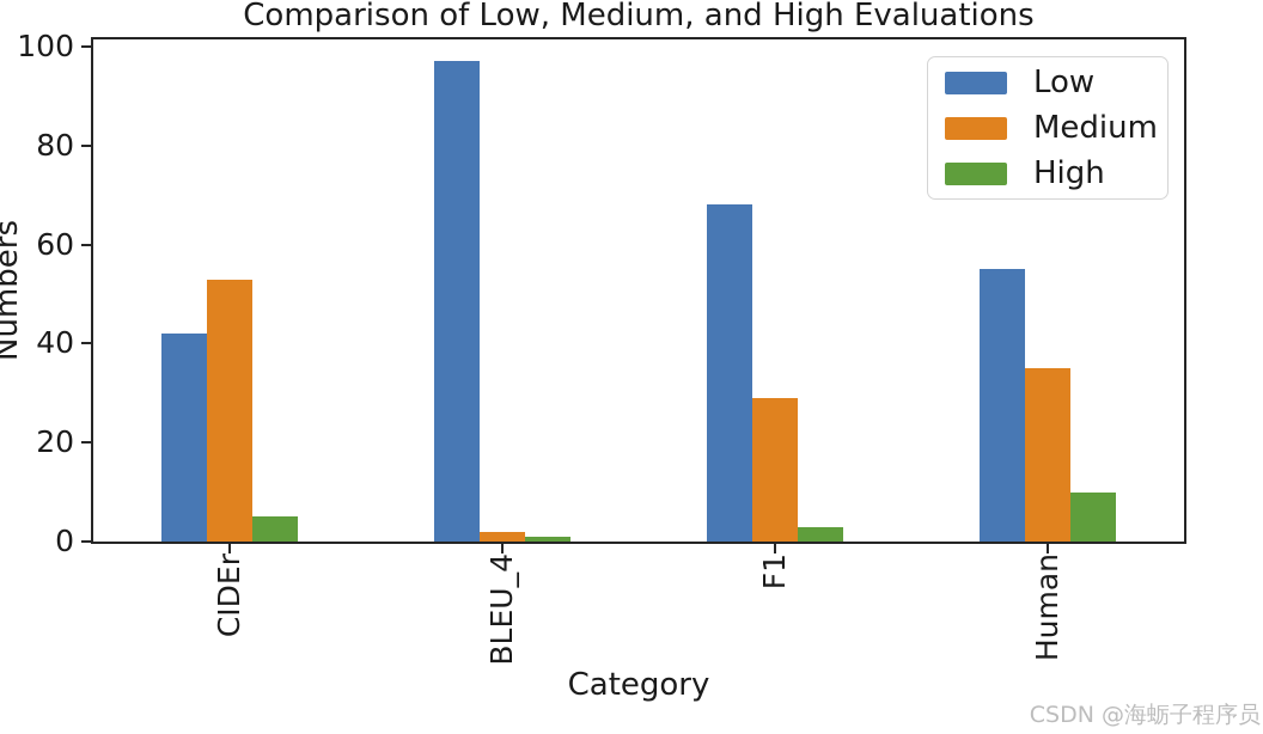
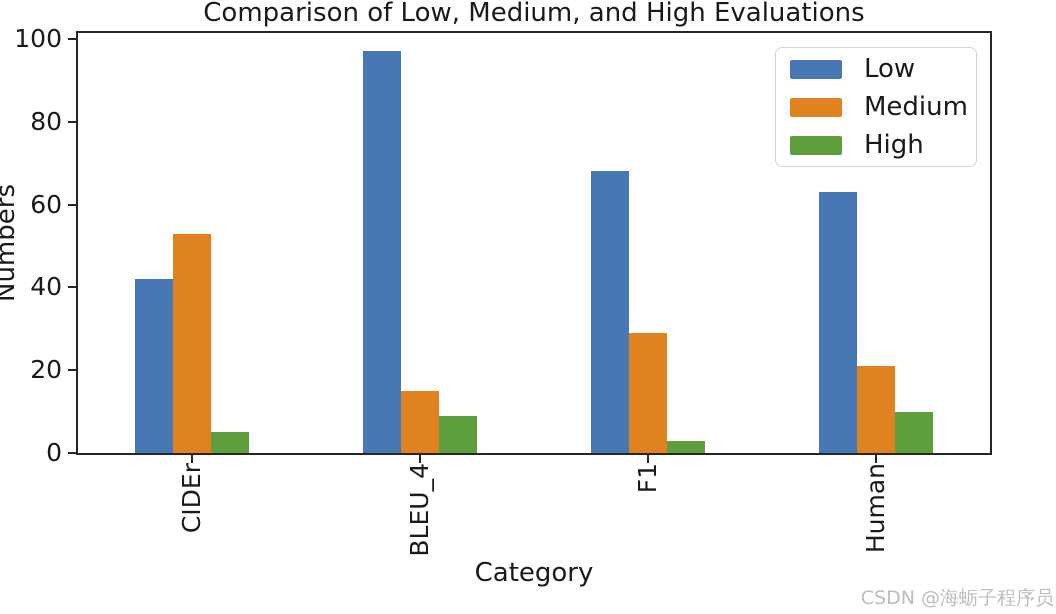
Medium/BLEU_4: 2 -> 15
High/BLEU_4: 1 -> 9
Low/Human: 55 -> 63
Medium/Human: 35 -> 21
